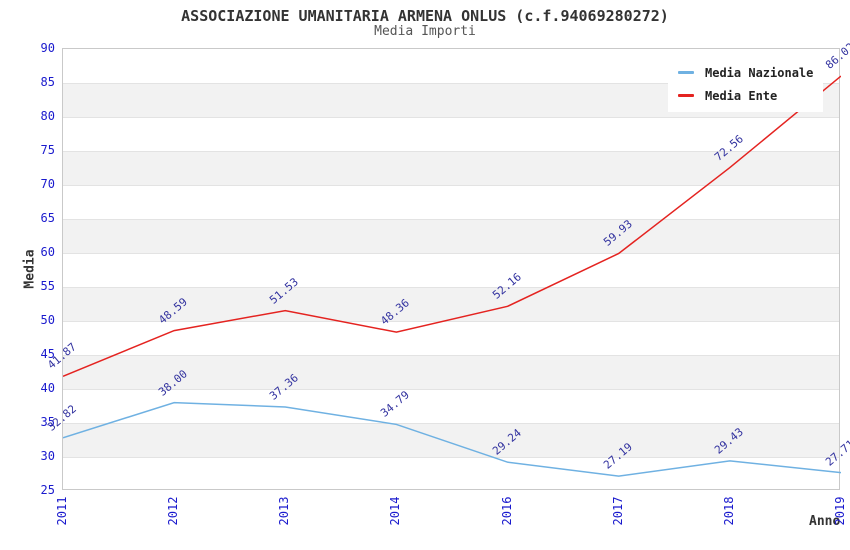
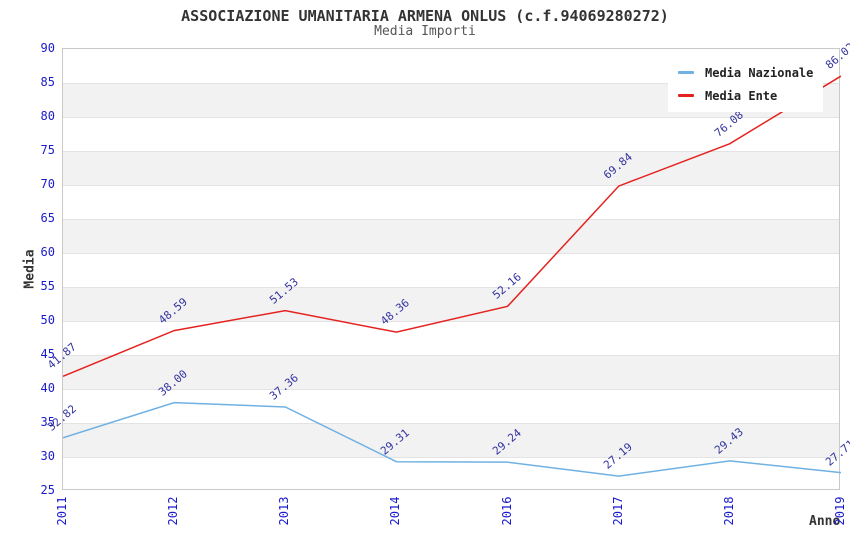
Media Nazionale/2014: 34.79 -> 29.31
Media Ente/2017: 59.93 -> 69.84
Media Ente/2018: 72.56 -> 76.08
